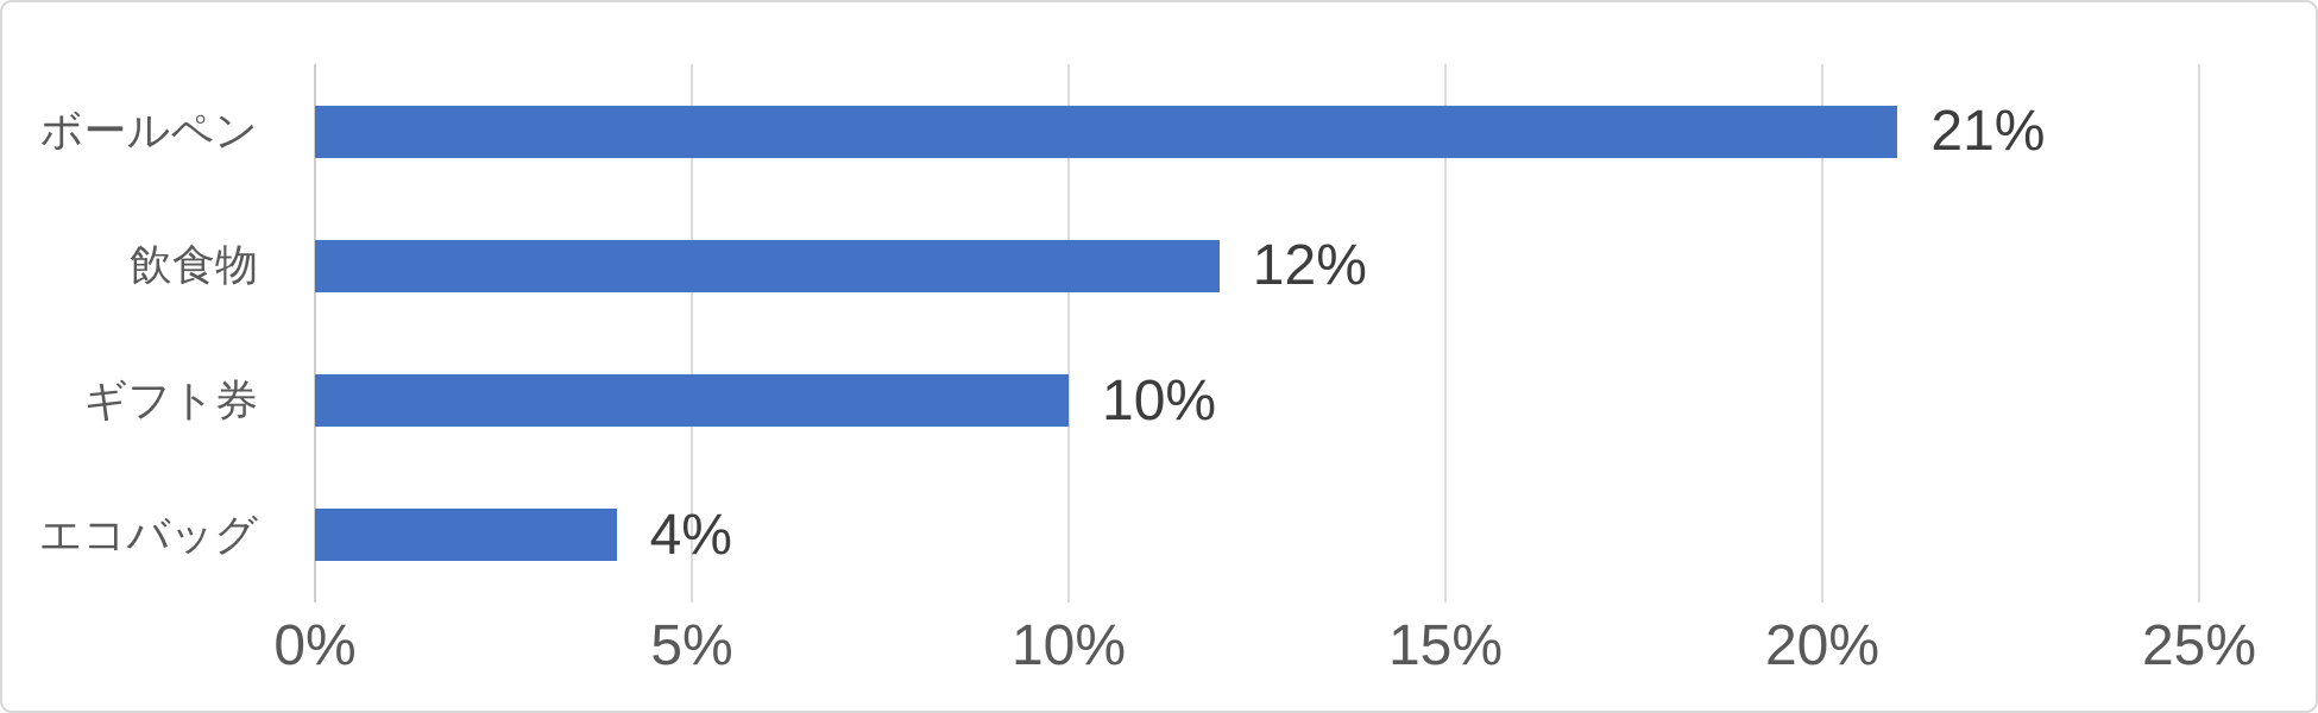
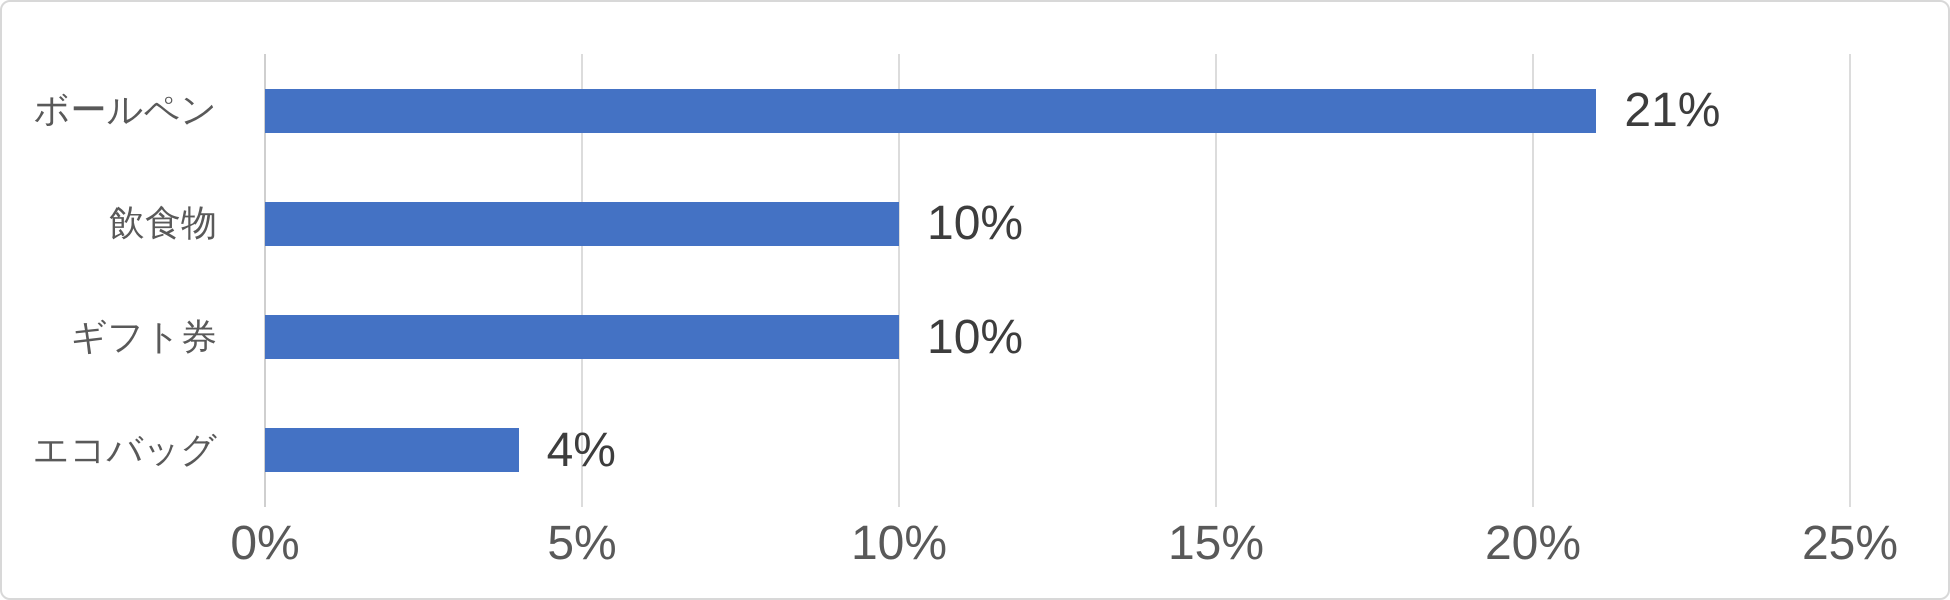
飲食物: 12% -> 10%
